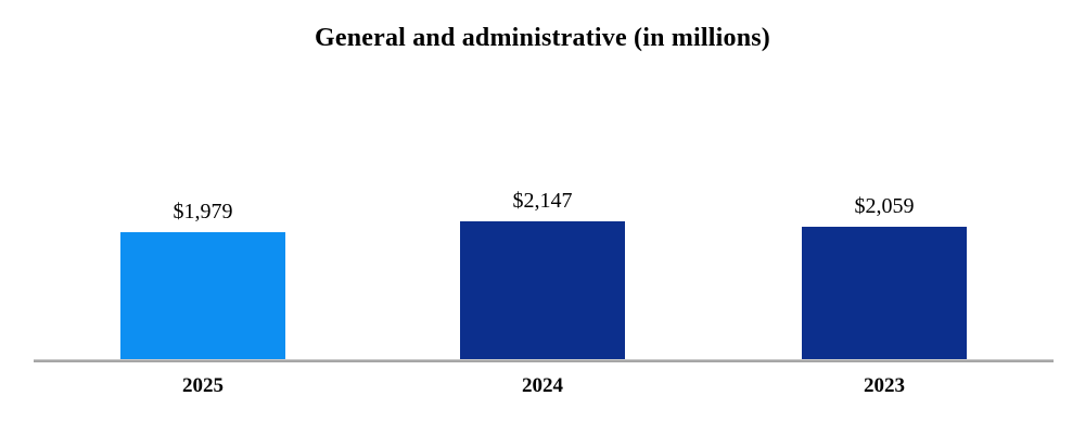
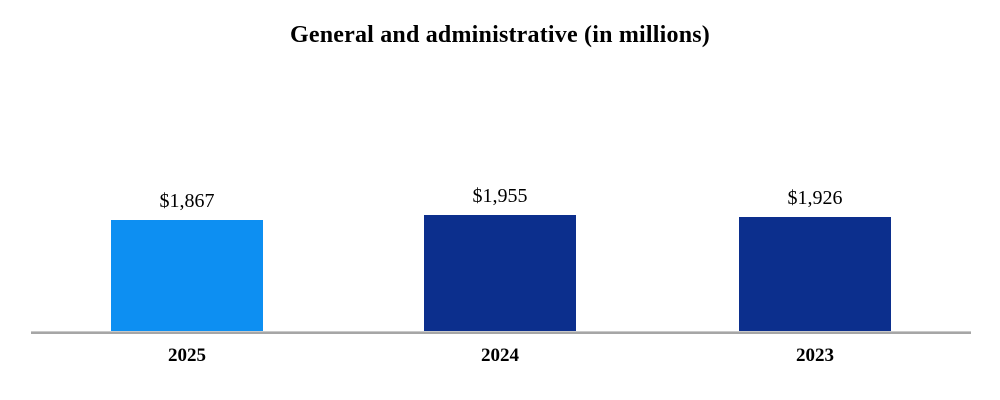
2025: $1,979 -> $1,867
2024: $2,147 -> $1,955
2023: $2,059 -> $1,926
